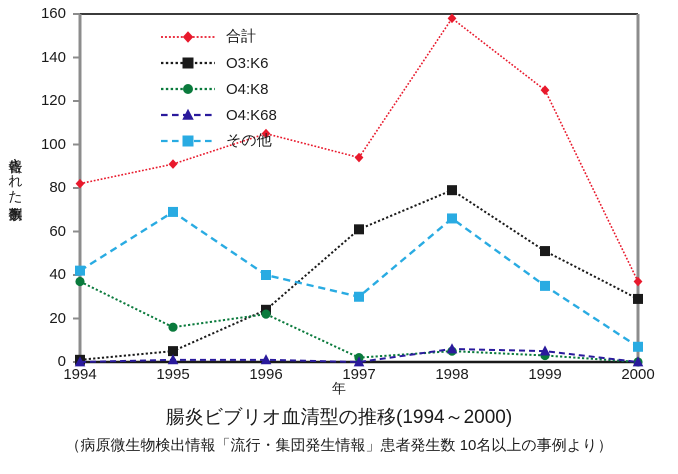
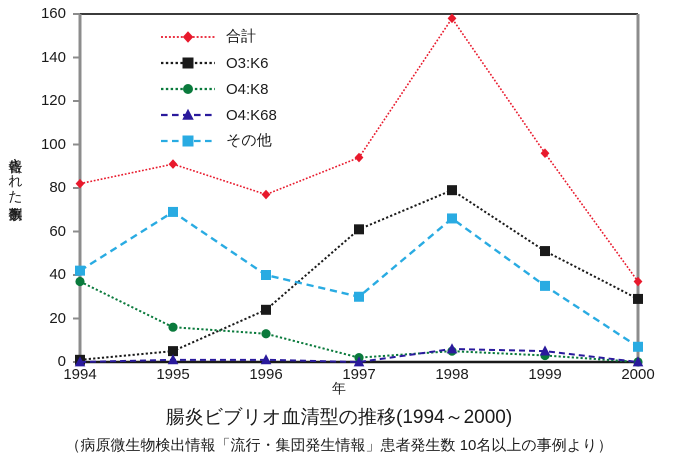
合計/1996: 105 -> 77
O4:K8/1996: 22 -> 13
合計/1999: 125 -> 96
